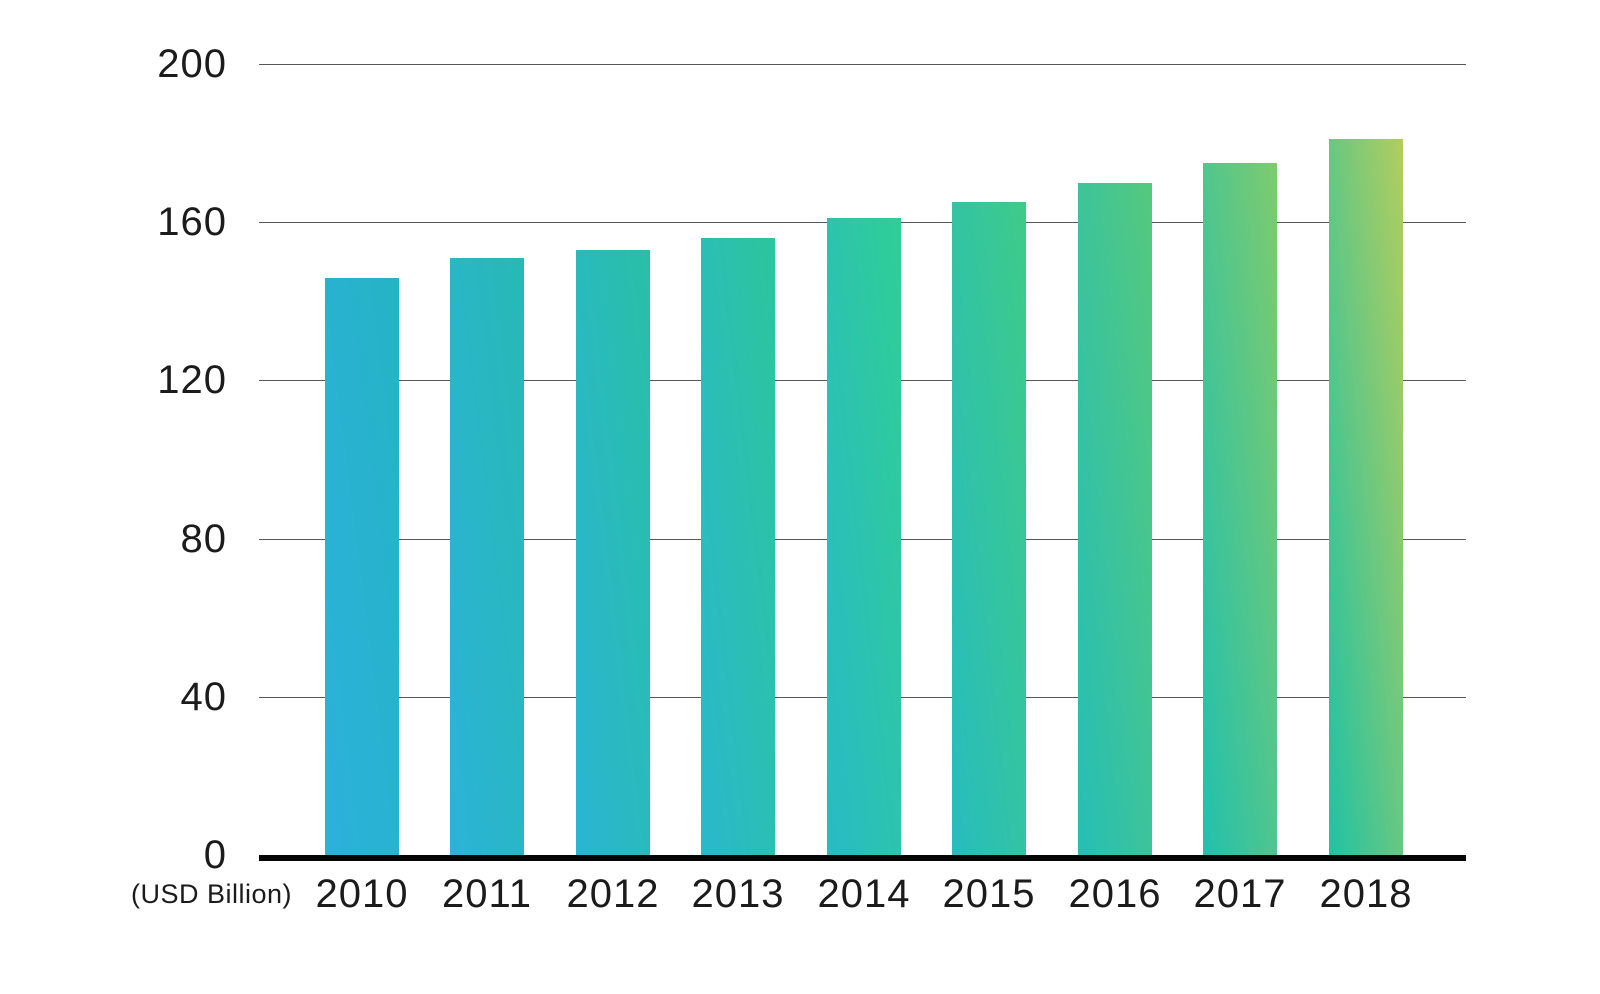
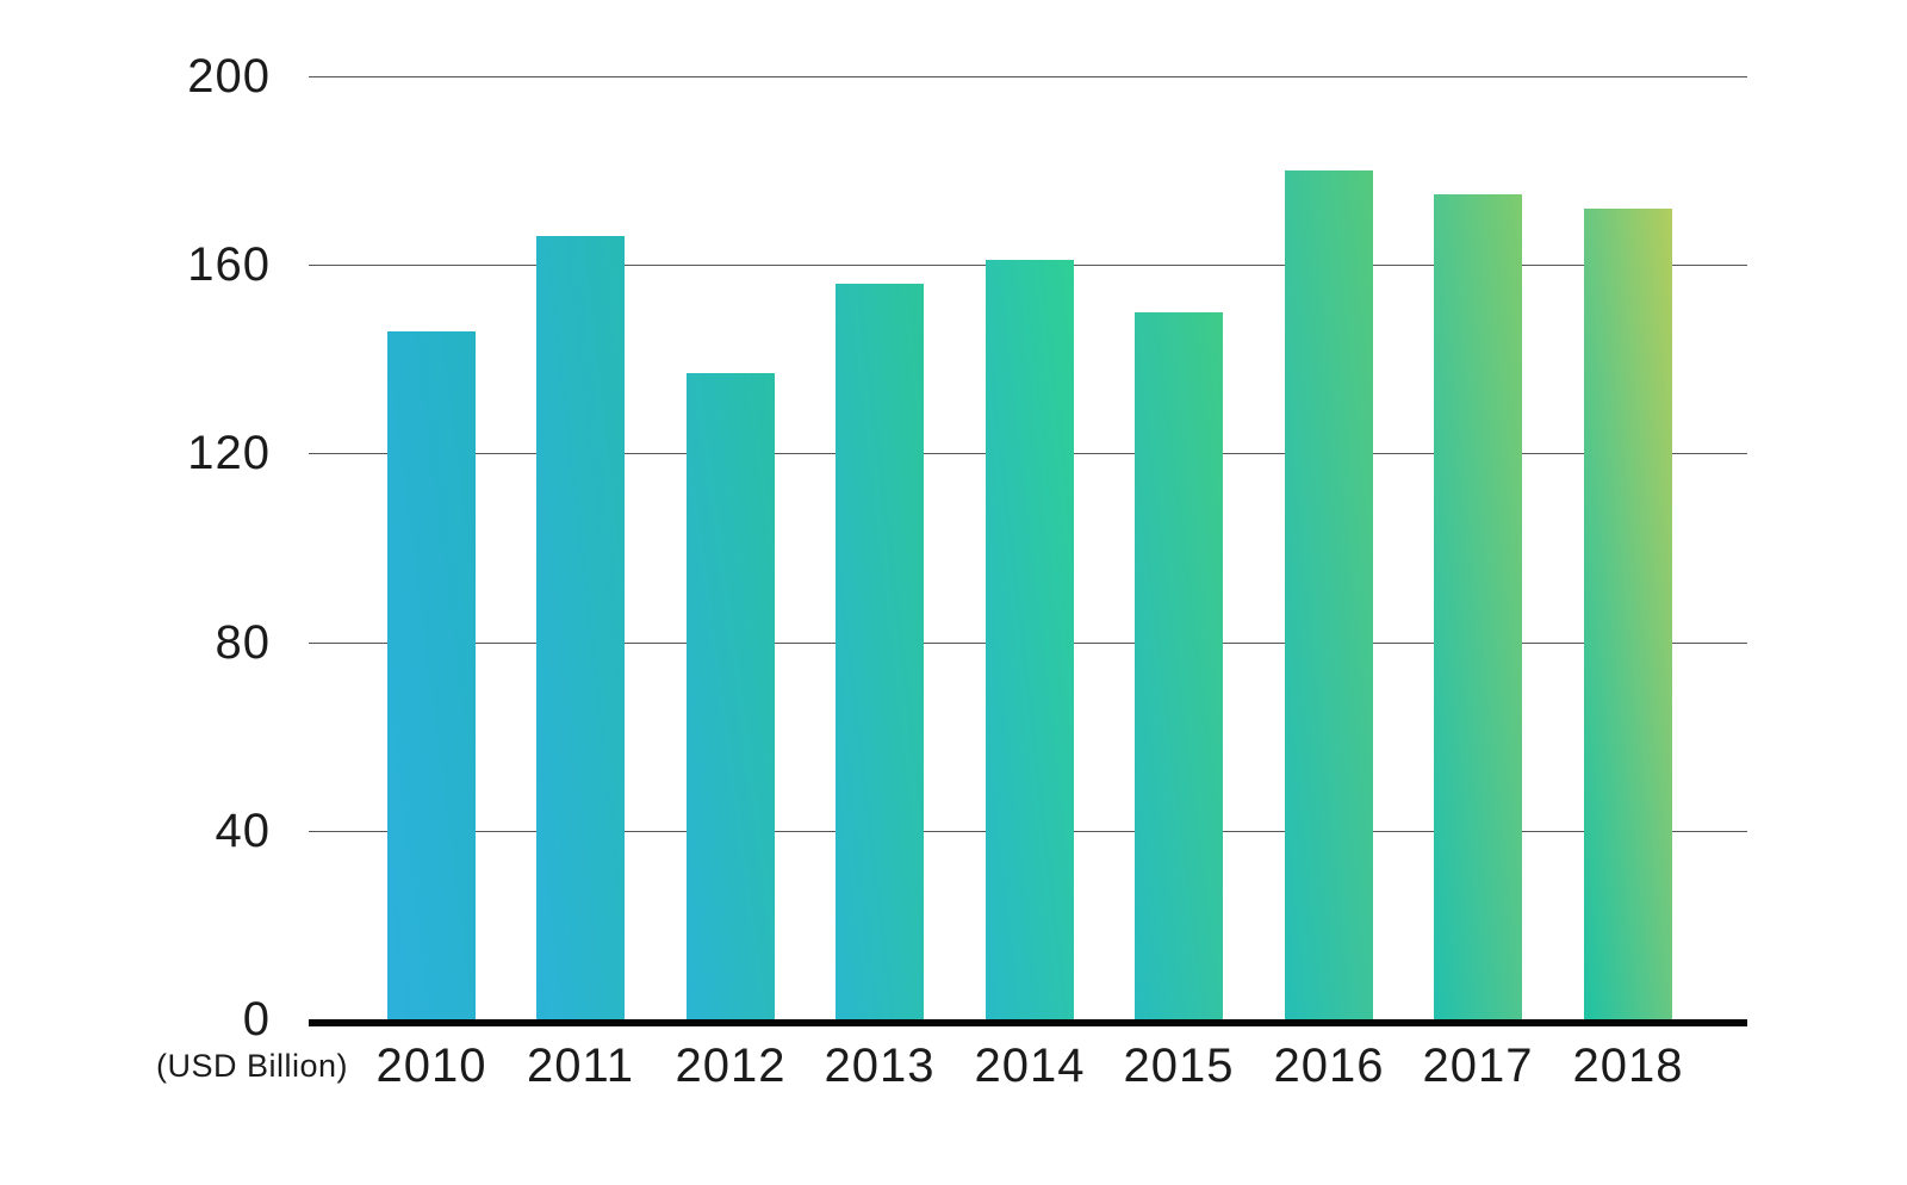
2011: 151 -> 166
2012: 153 -> 137
2015: 165 -> 150
2016: 170 -> 180
2018: 181 -> 172
